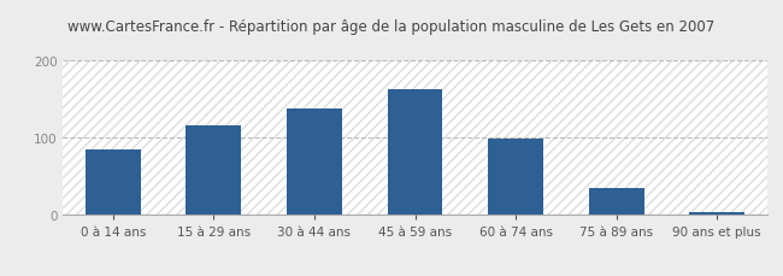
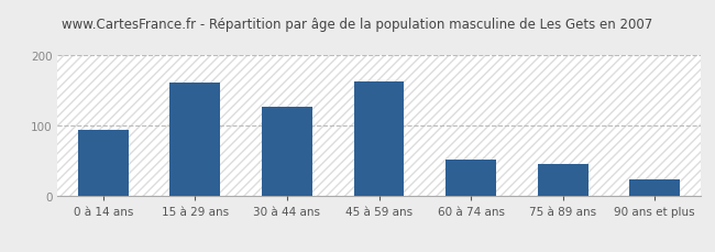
0 à 14 ans: 85 -> 94
15 à 29 ans: 115 -> 160
30 à 44 ans: 138 -> 126
60 à 74 ans: 98 -> 52
75 à 89 ans: 35 -> 46
90 ans et plus: 3 -> 24
